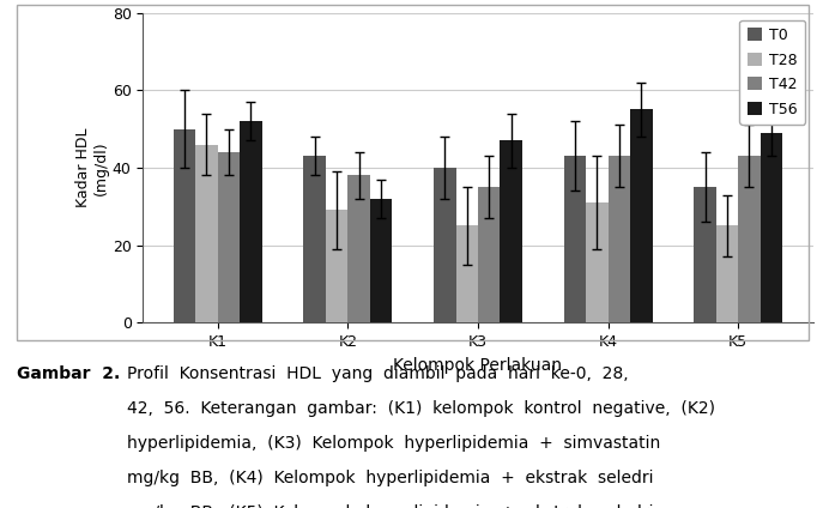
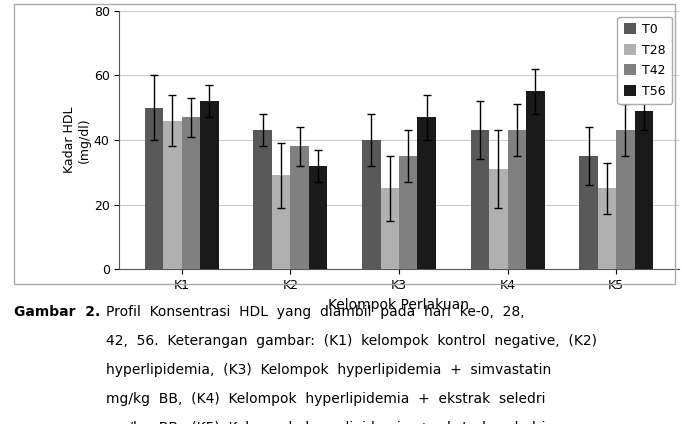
T42/K1: 44 -> 47
